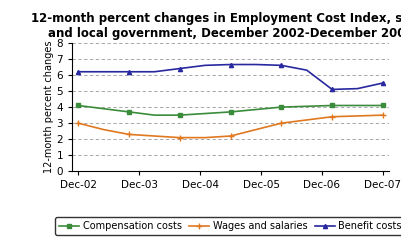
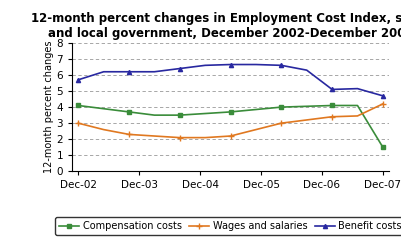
Benefit costs/Dec-02: 6.2 -> 5.7
Compensation costs/Dec-07: 4.1 -> 1.5
Wages and salaries/Dec-07: 3.5 -> 4.2
Benefit costs/Dec-07: 5.5 -> 4.7
